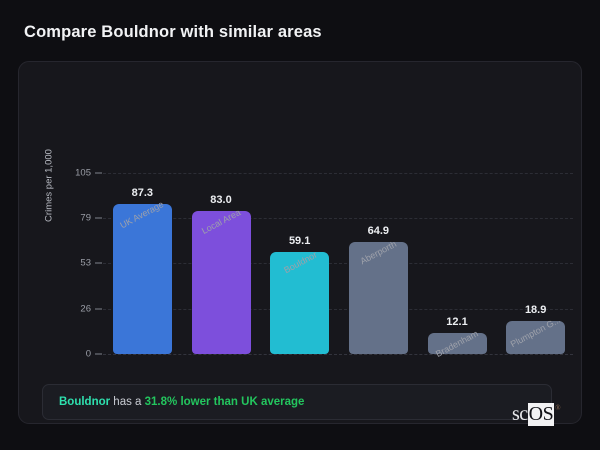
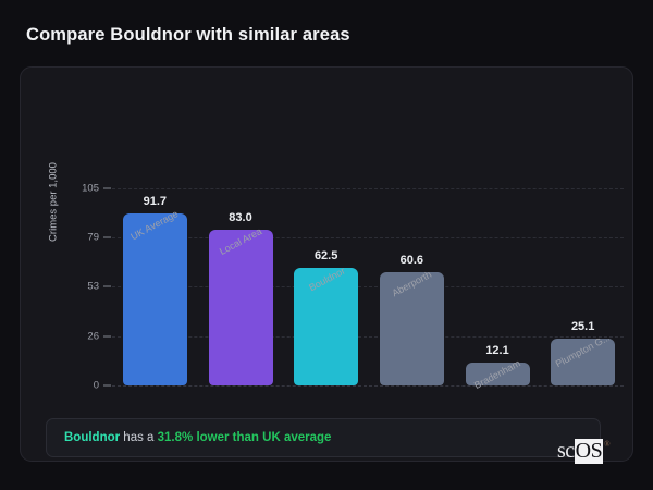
UK Average: 87.3 -> 91.7
Bouldnor: 59.1 -> 62.5
Aberporth: 64.9 -> 60.6
Plumpton G...: 18.9 -> 25.1
